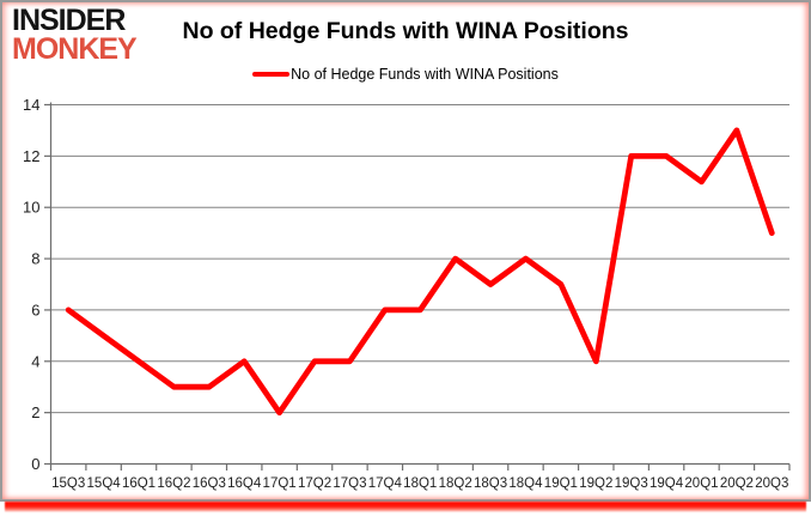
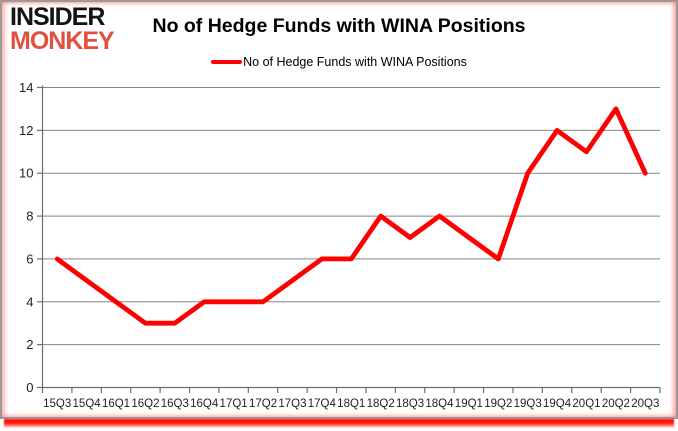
17Q1: 2 -> 4
17Q3: 4 -> 5
19Q2: 4 -> 6
19Q3: 12 -> 10
20Q3: 9 -> 10
